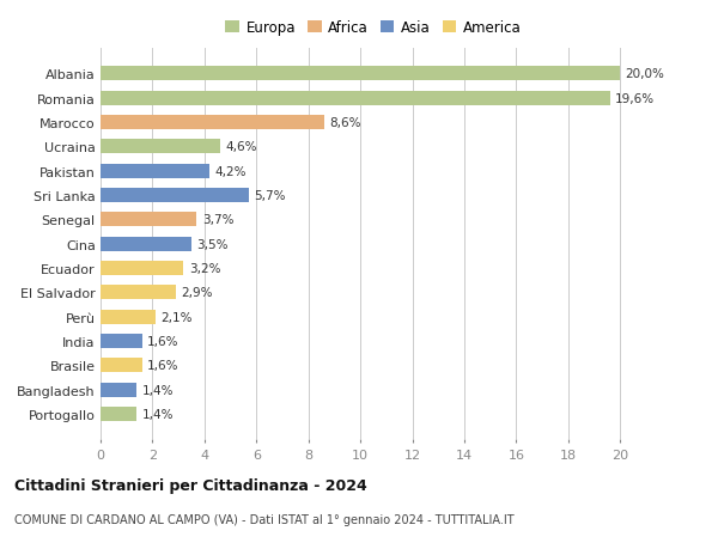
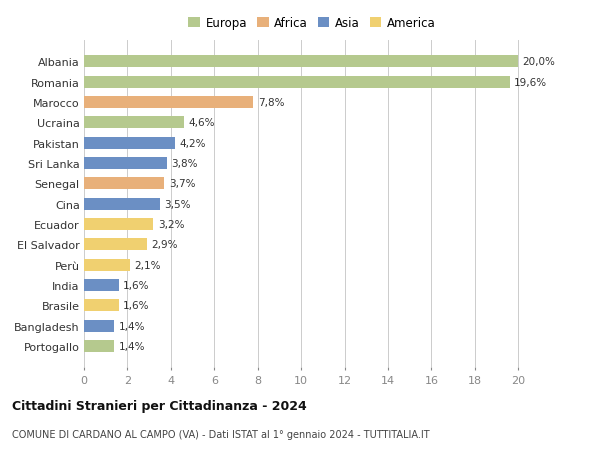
Marocco: 8,6% -> 7,8%
Sri Lanka: 5,7% -> 3,8%
